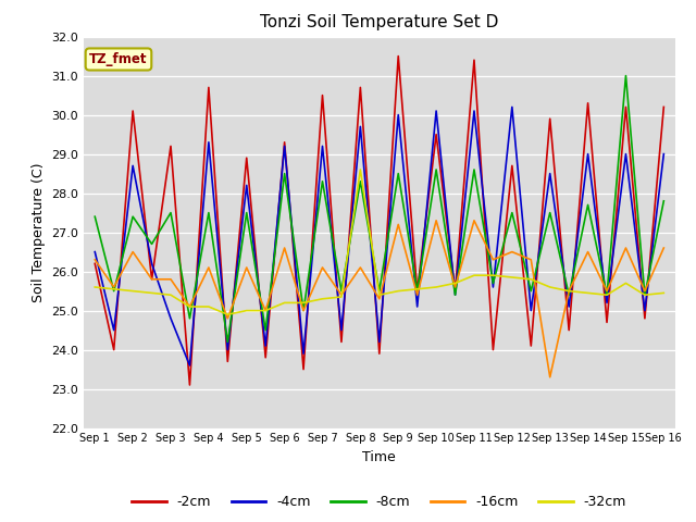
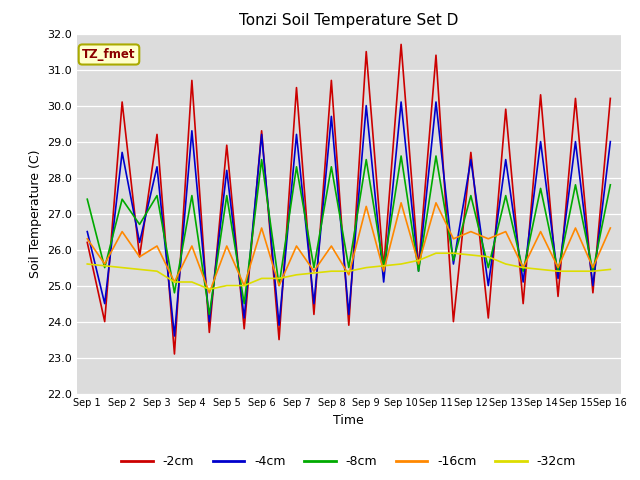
-4cm/Sep 3: 24.8 -> 28.3
-16cm/Sep 3: 25.8 -> 26.1
-32cm/Sep 8: 28.60 -> 25.40
-2cm/Sep 10: 29.5 -> 31.7
-4cm/Sep 12: 30.2 -> 28.5
-16cm/Sep 13: 23.3 -> 26.5
-8cm/Sep 15: 31.0 -> 27.8
-32cm/Sep 15: 25.70 -> 25.40
